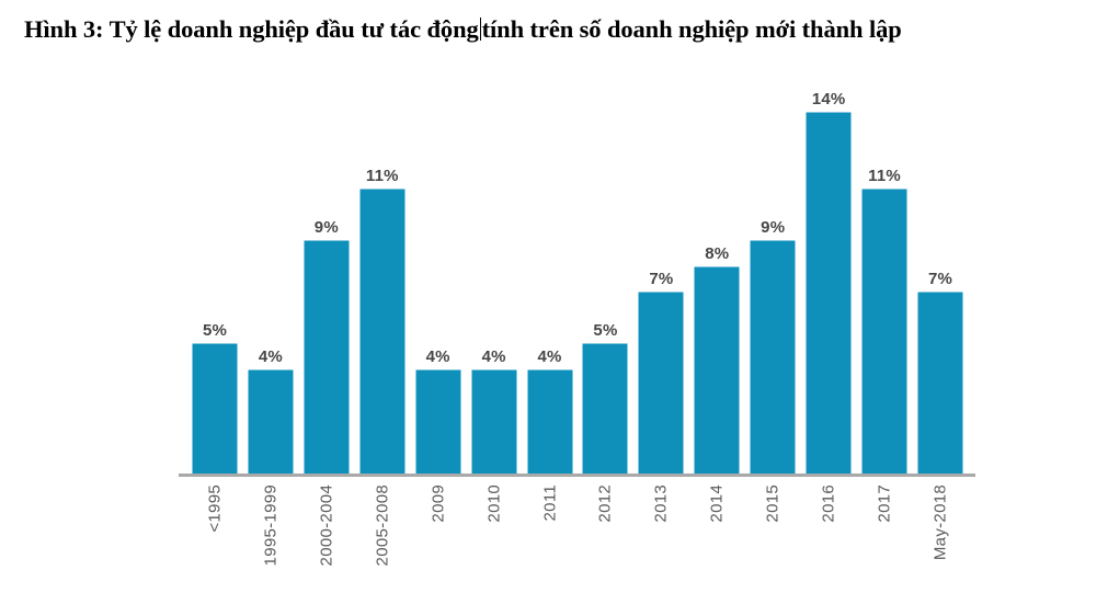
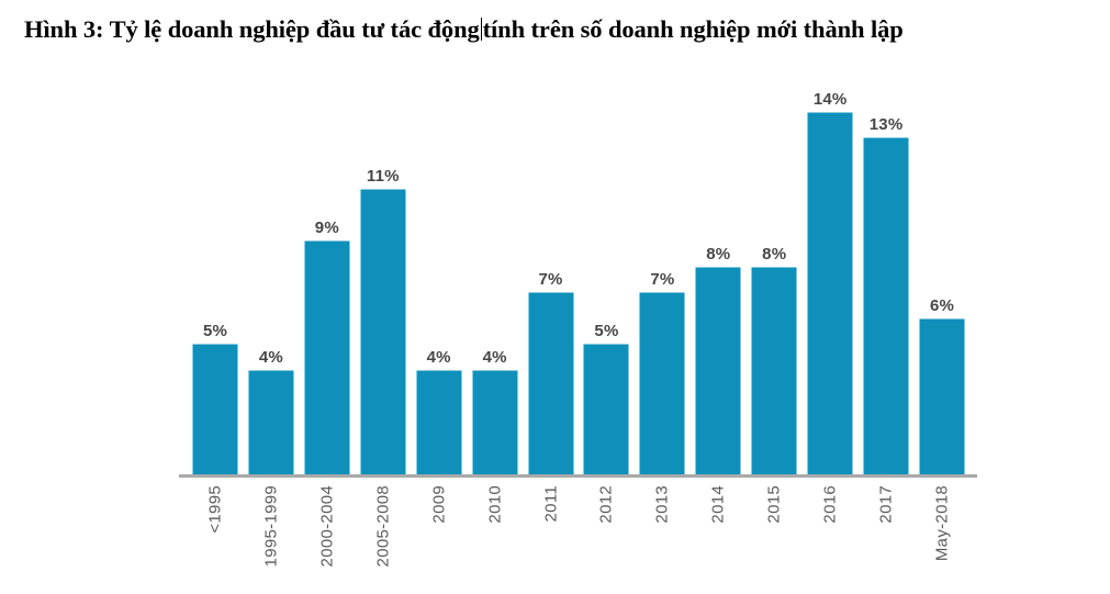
2011: 4% -> 7%
2015: 9% -> 8%
2017: 11% -> 13%
May-2018: 7% -> 6%
